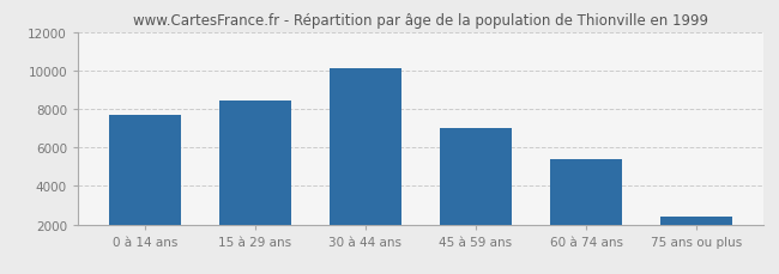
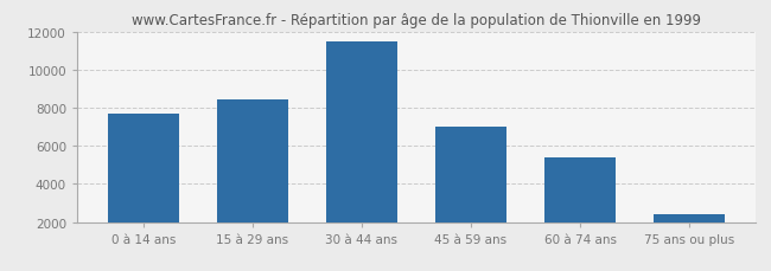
30 à 44 ans: 10100 -> 11500
